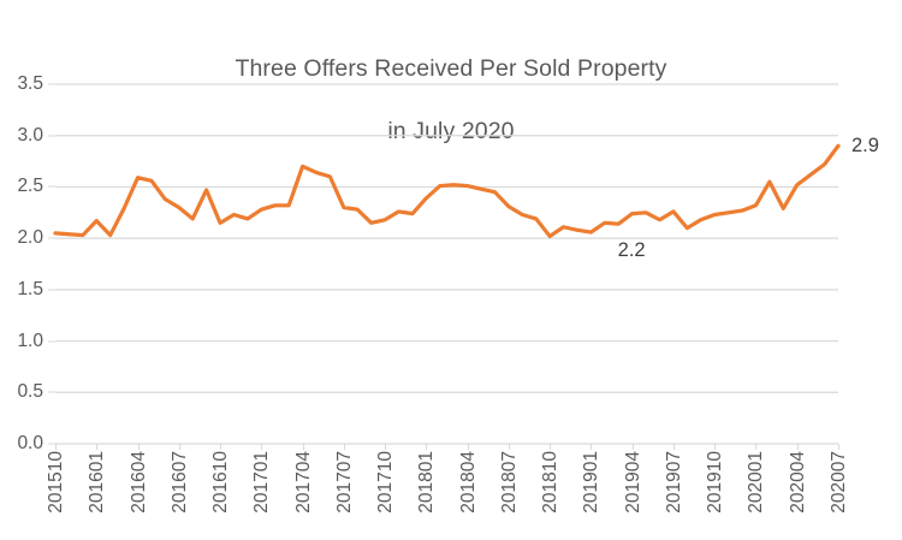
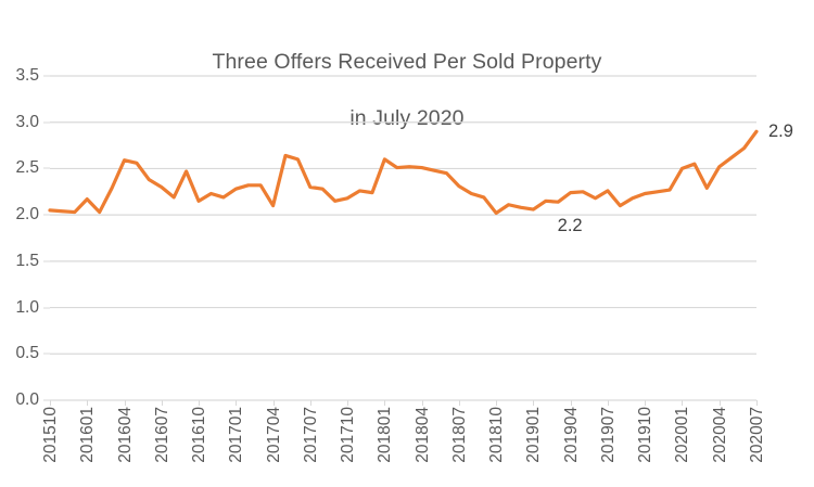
201704: 2.7 -> 2.1
201801: 2.4 -> 2.6
202001: 2.3 -> 2.5
